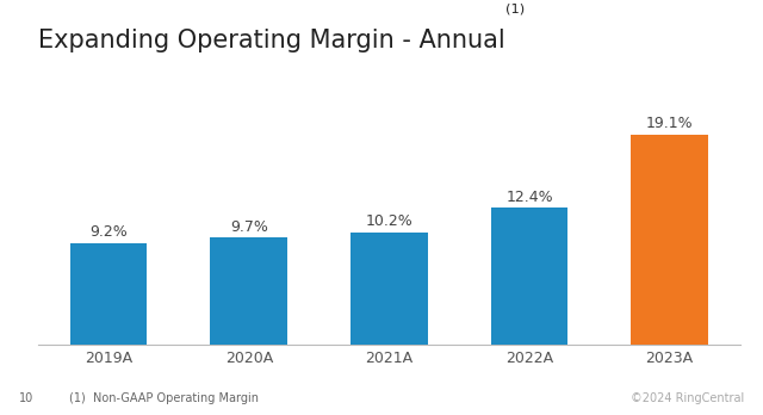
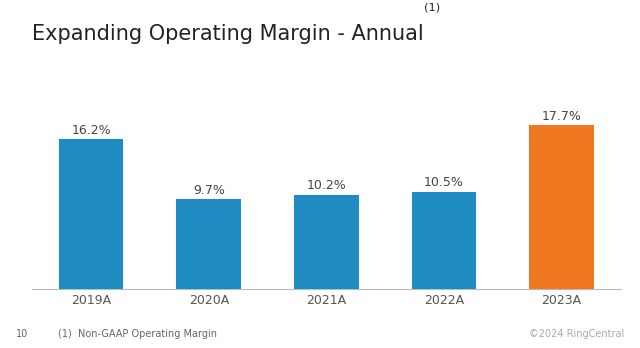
2019A: 9.2% -> 16.2%
2022A: 12.4% -> 10.5%
2023A: 19.1% -> 17.7%
